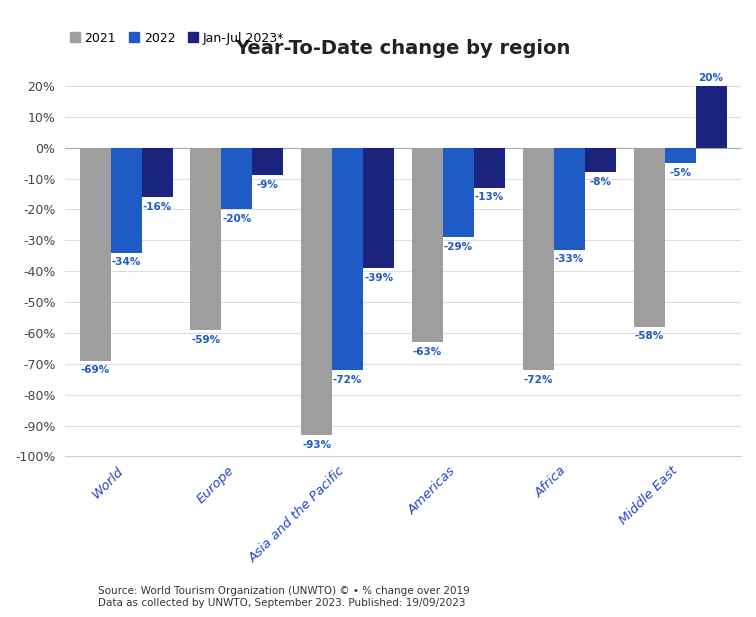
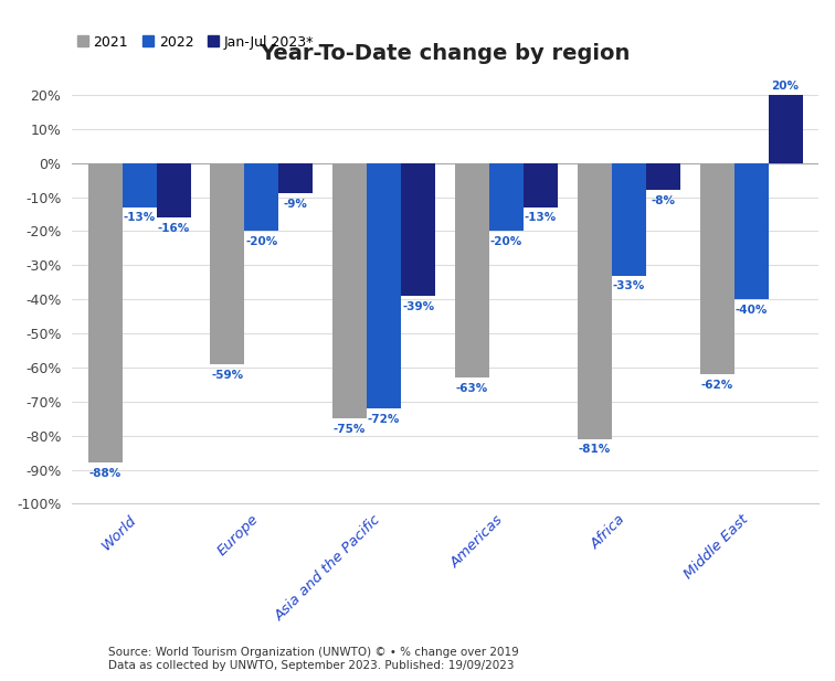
2021/World: -69% -> -88%
2022/World: -34% -> -13%
2021/Asia and the Pacific: -93% -> -75%
2022/Americas: -29% -> -20%
2021/Africa: -72% -> -81%
2021/Middle East: -58% -> -62%
2022/Middle East: -5% -> -40%
